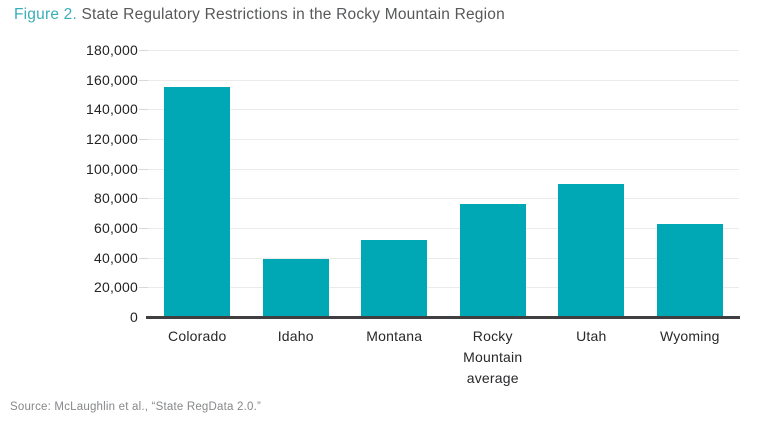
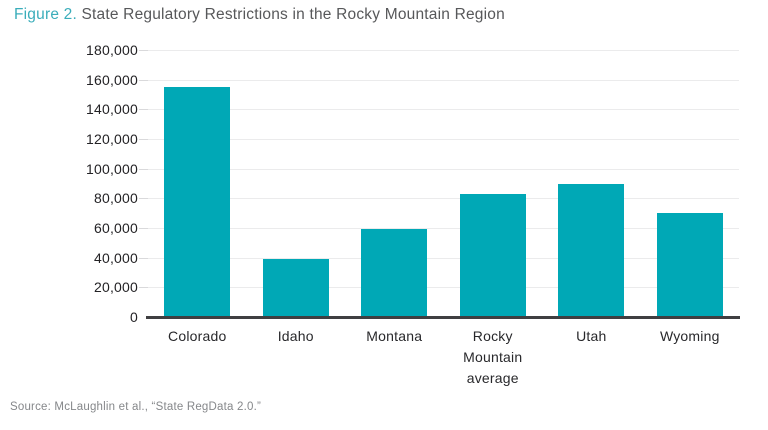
Montana: 52000 -> 59000
Rocky Mountain average: 76000 -> 83000
Wyoming: 63000 -> 70000
